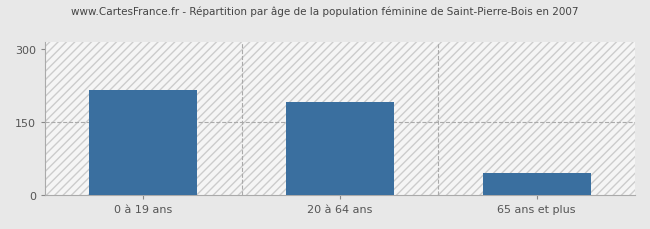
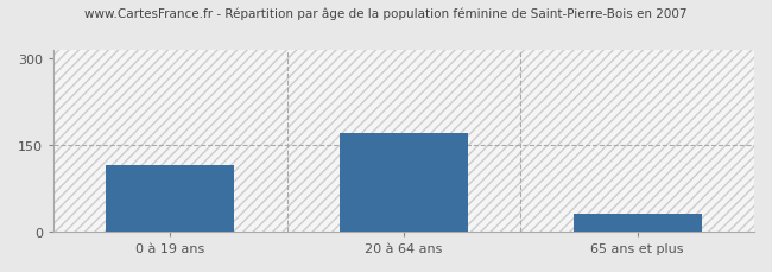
0 à 19 ans: 215 -> 115
20 à 64 ans: 190 -> 170
65 ans et plus: 45 -> 30
